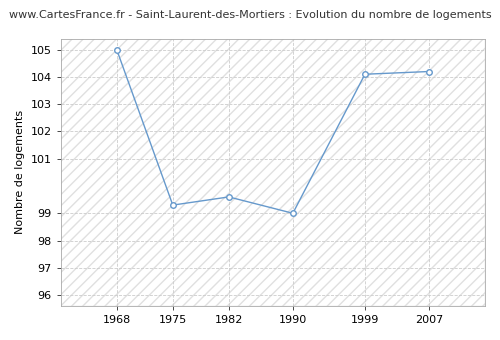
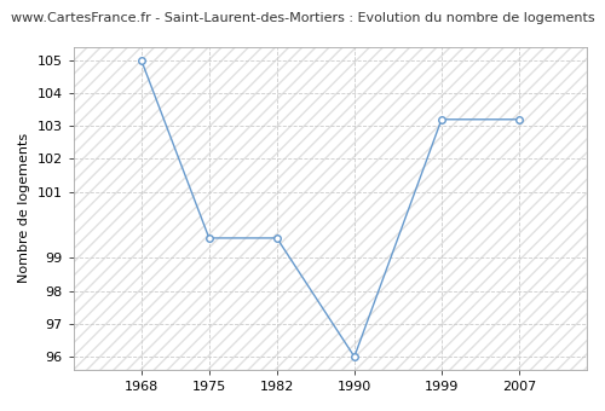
1975: 99.3 -> 99.6
1990: 99.0 -> 96.0
1999: 104.1 -> 103.2
2007: 104.2 -> 103.2
